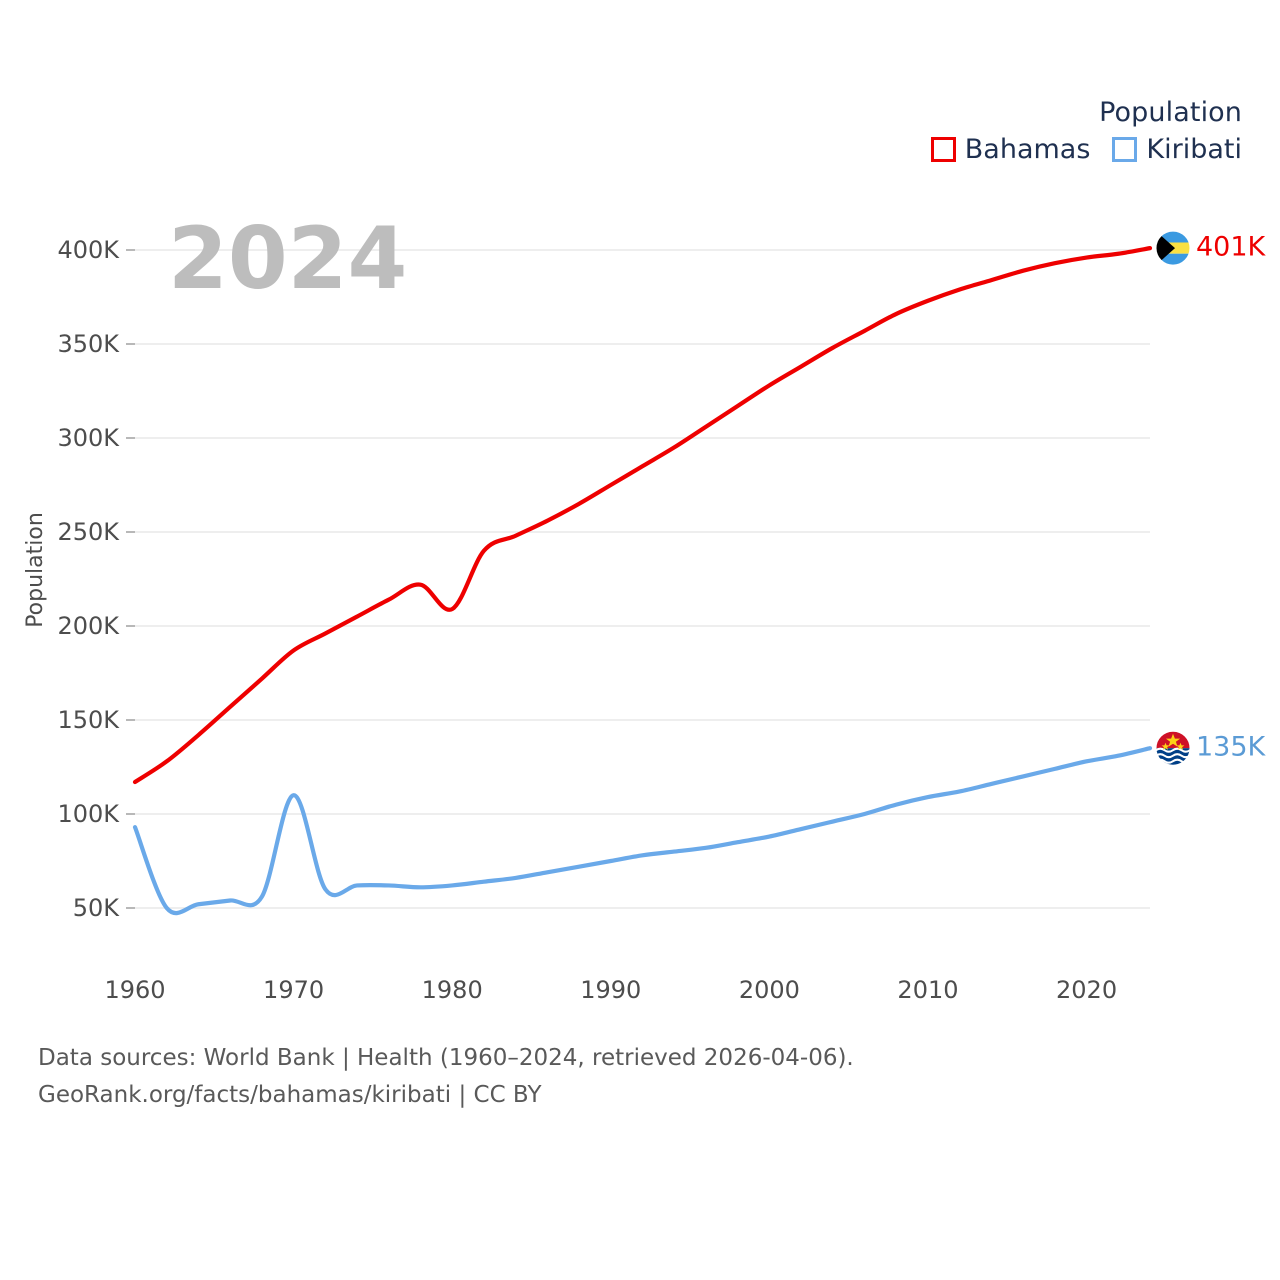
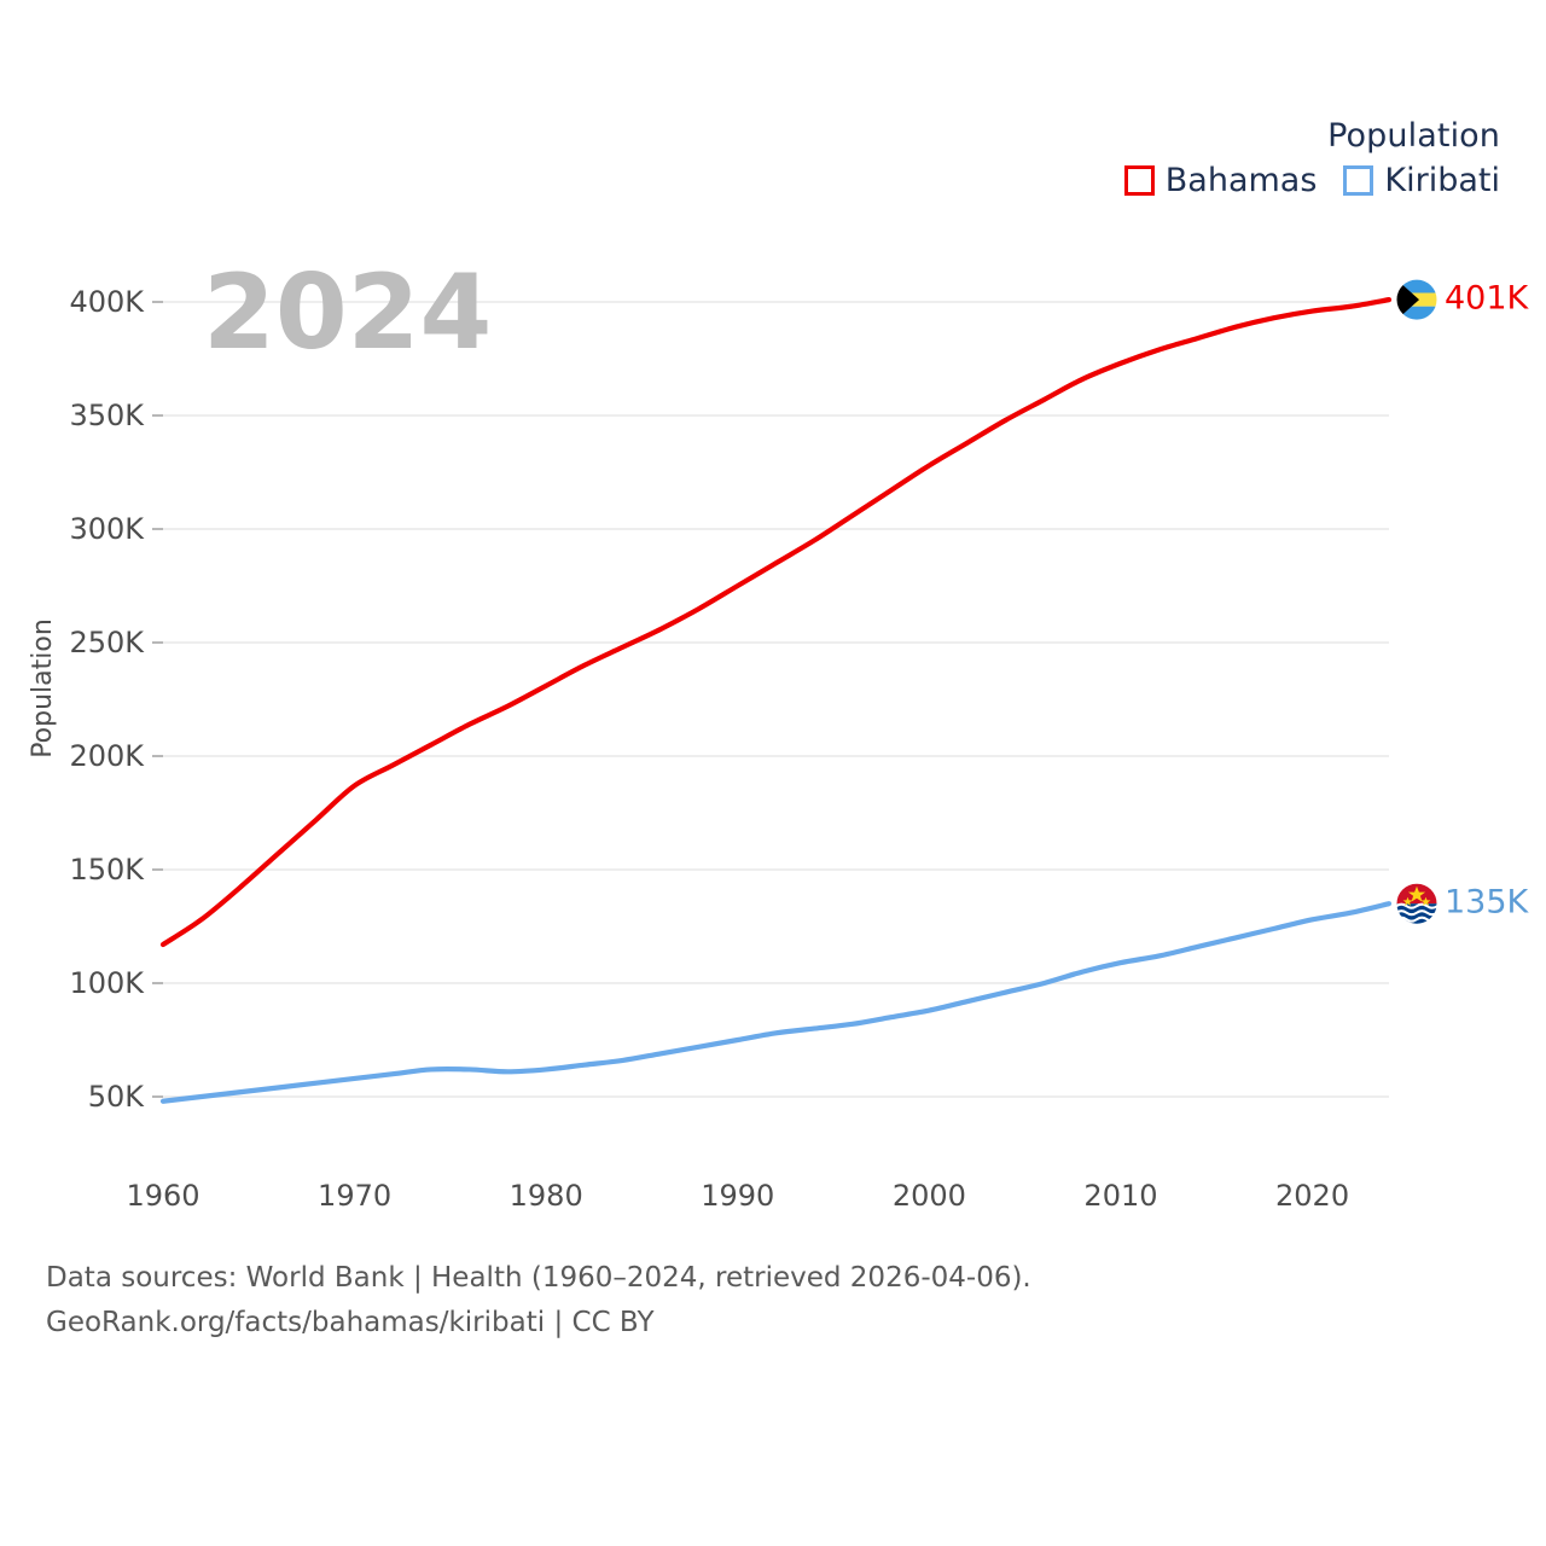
Kiribati/1960: 93K -> 48K
Kiribati/1970: 110K -> 58K
Bahamas/1980: 209K -> 231K
